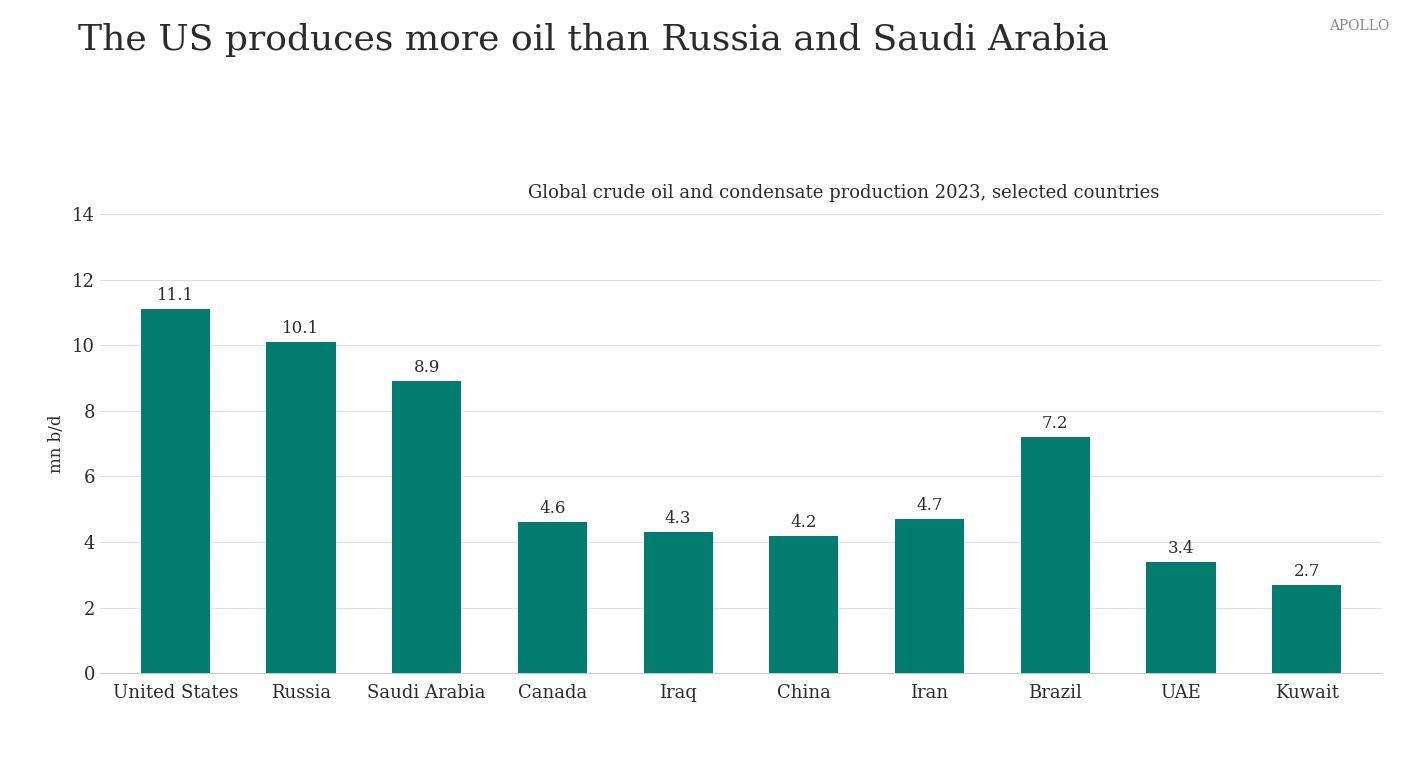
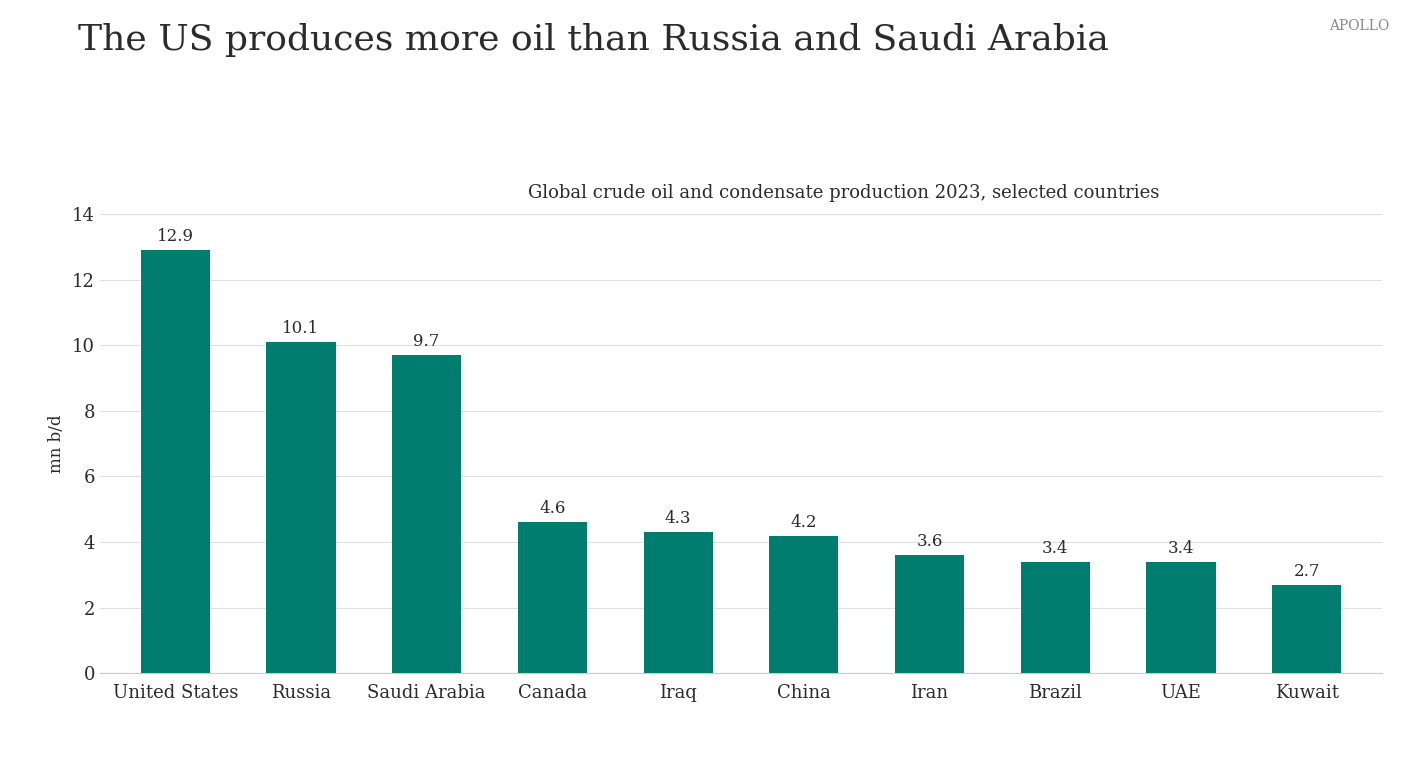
United States: 11.1 -> 12.9
Saudi Arabia: 8.9 -> 9.7
Iran: 4.7 -> 3.6
Brazil: 7.2 -> 3.4
